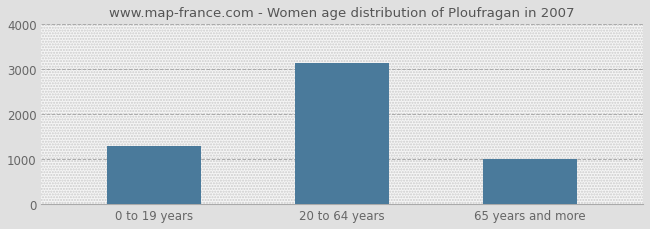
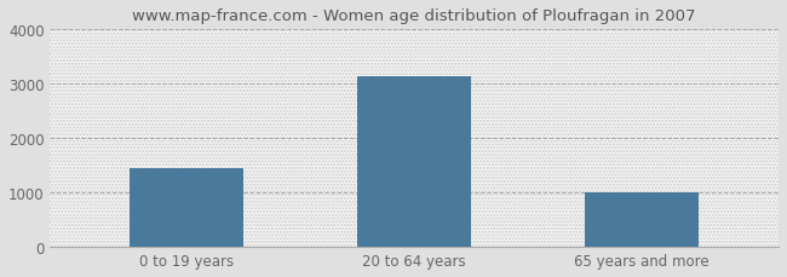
0 to 19 years: 1300 -> 1450
